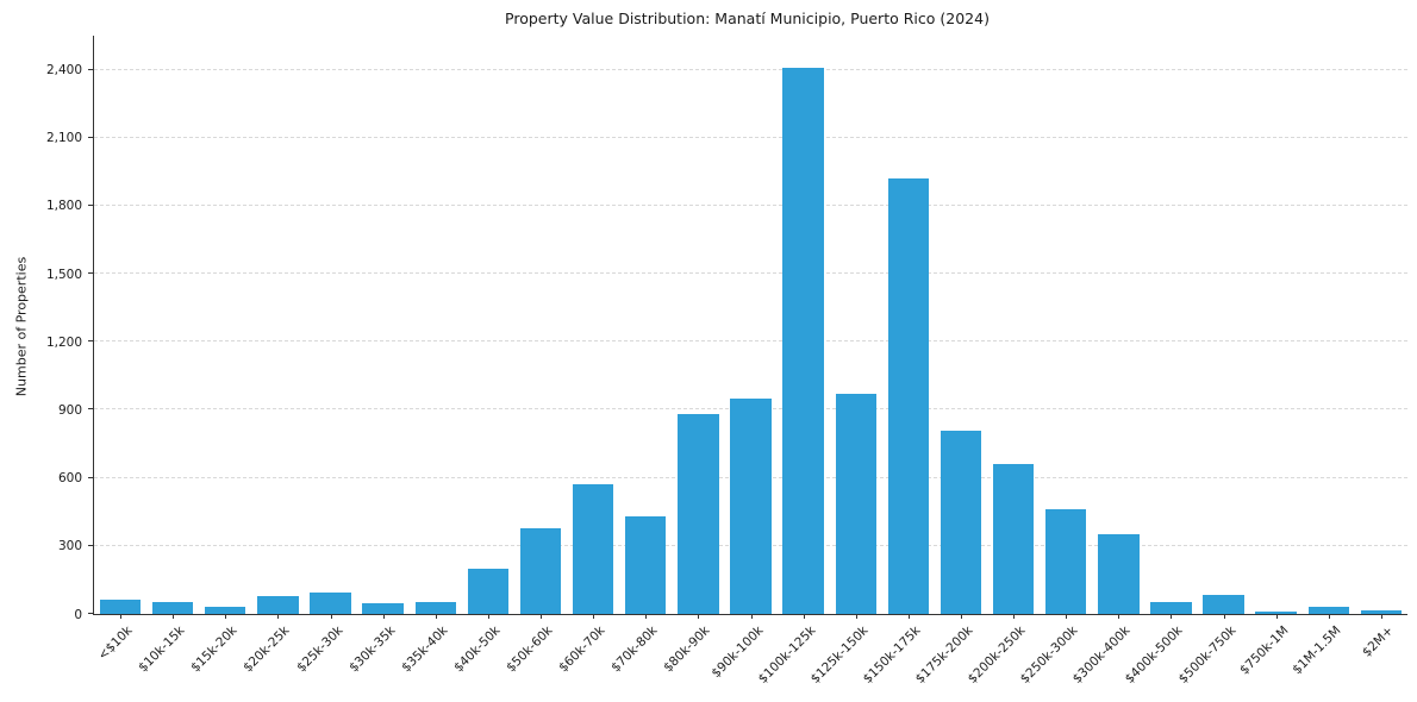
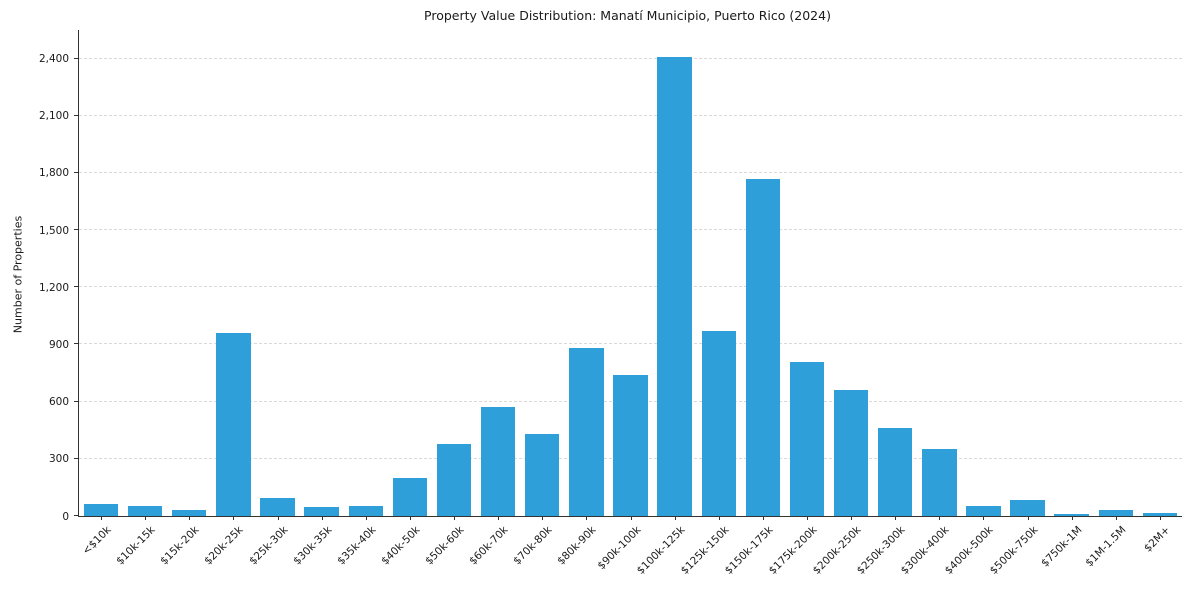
$20k-25k: 80 -> 960
$90k-100k: 950 -> 740
$150k-175k: 1920 -> 1770
